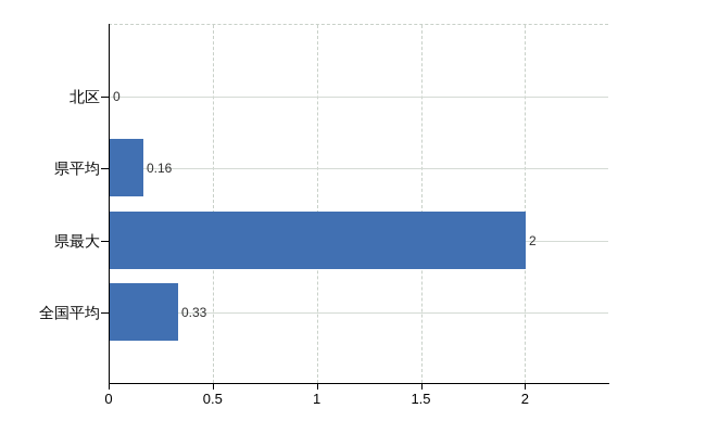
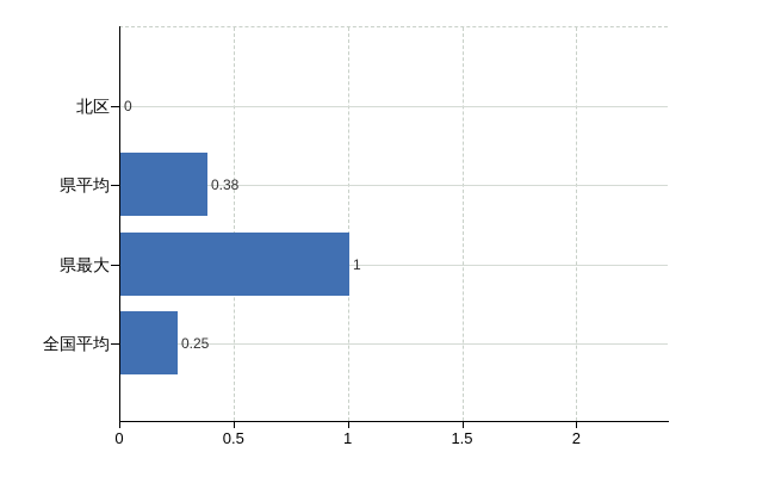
県平均: 0.16 -> 0.38
県最大: 2 -> 1
全国平均: 0.33 -> 0.25
